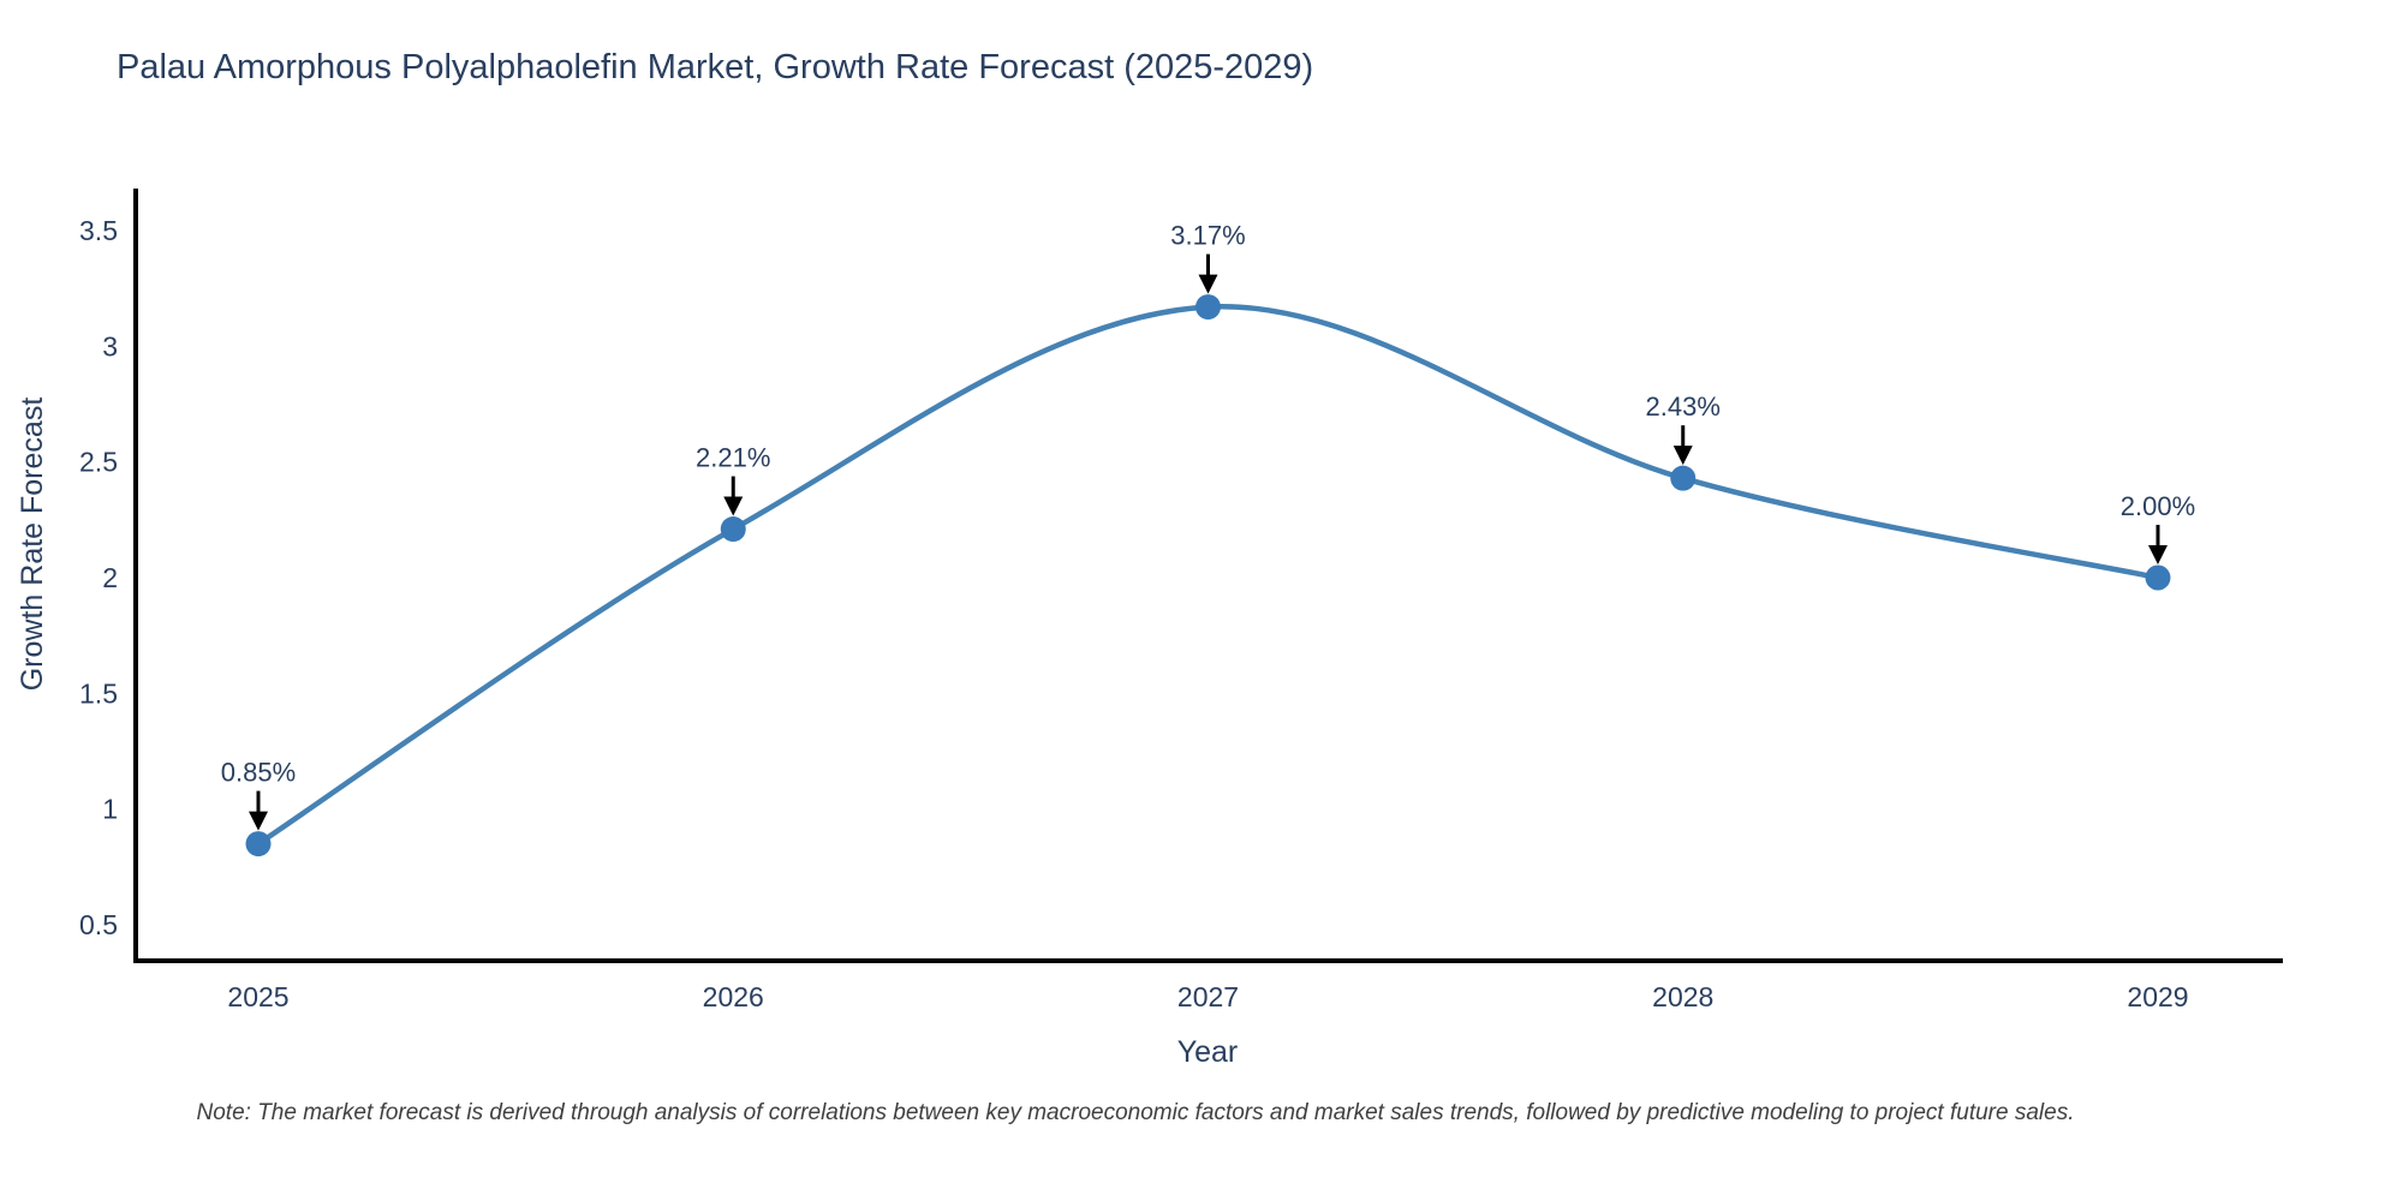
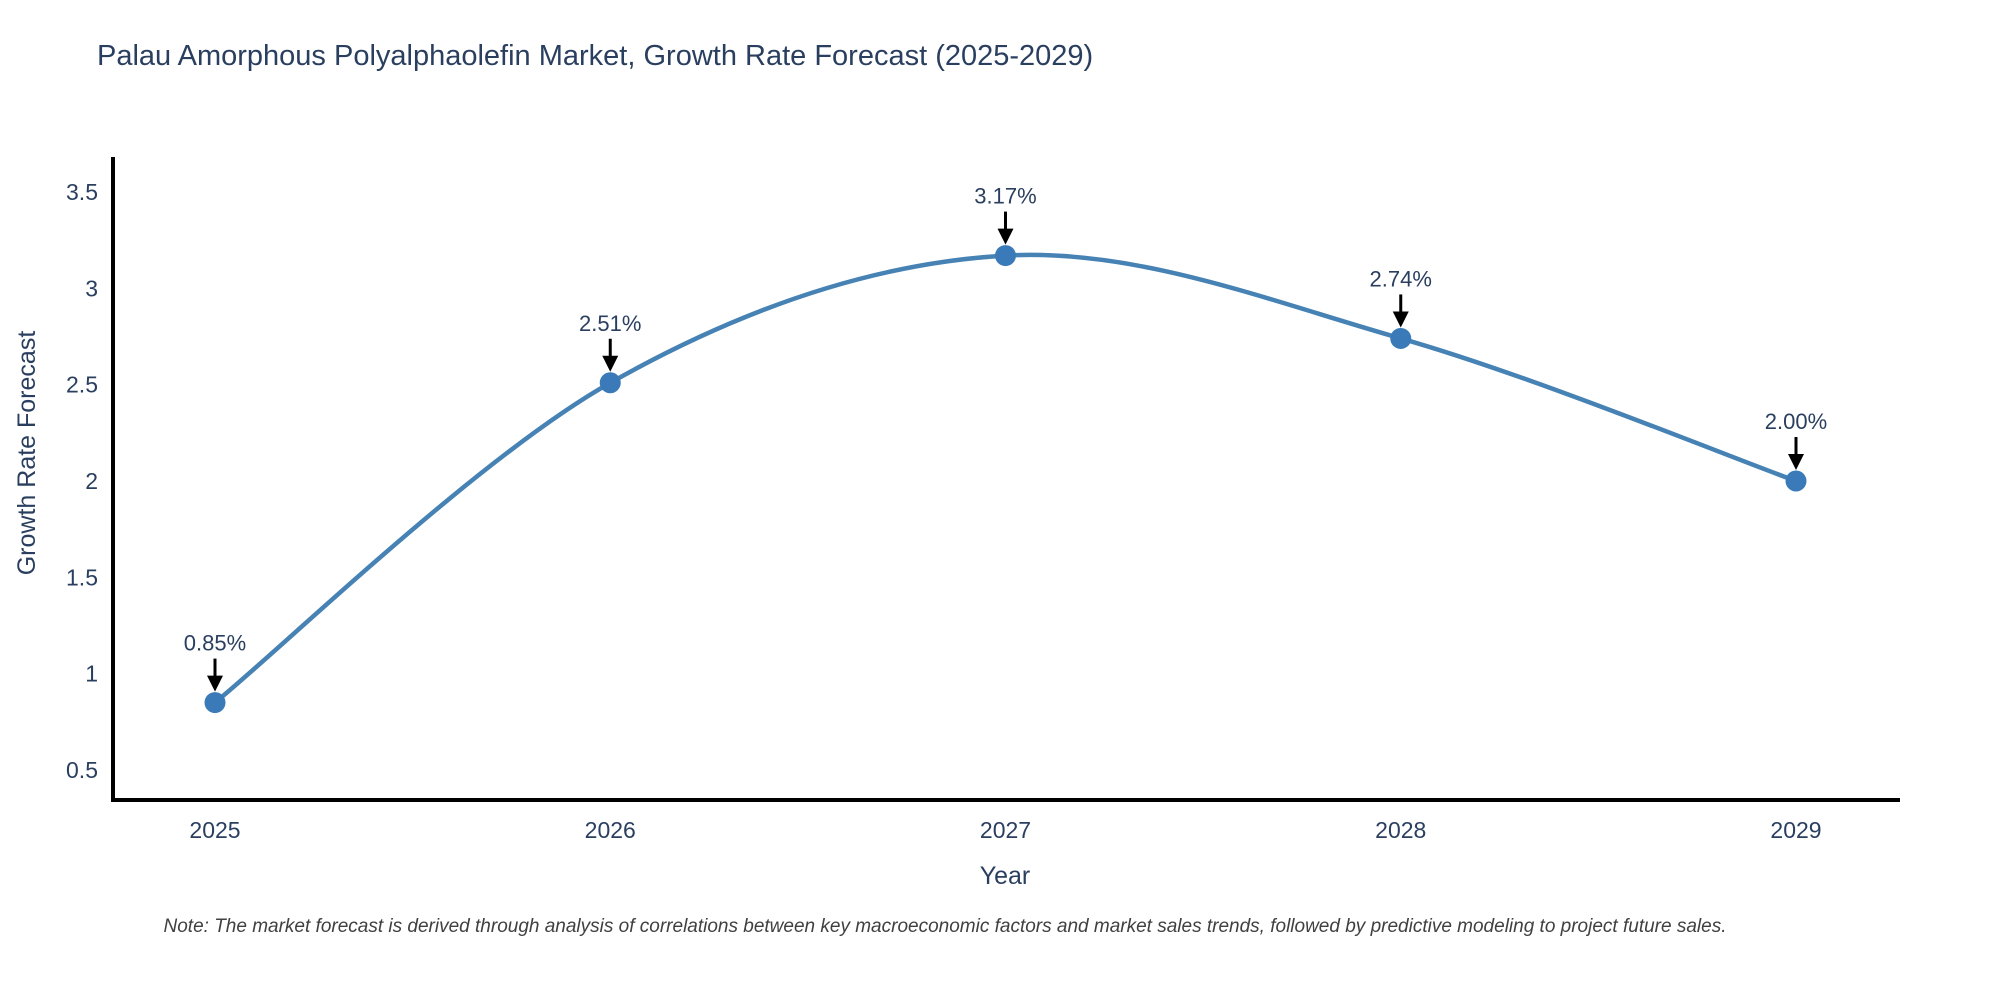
2026: 2.21% -> 2.51%
2028: 2.43% -> 2.74%
